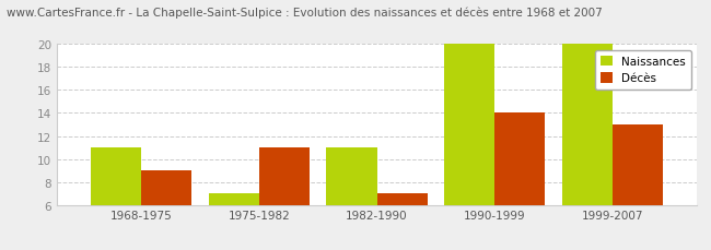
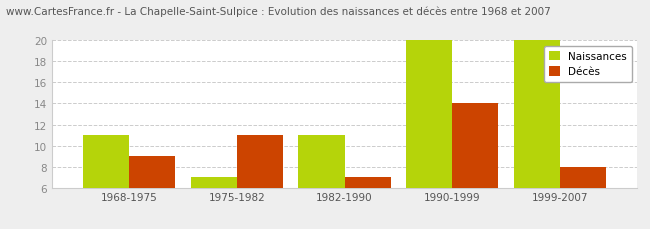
Décès/1999-2007: 13 -> 8
